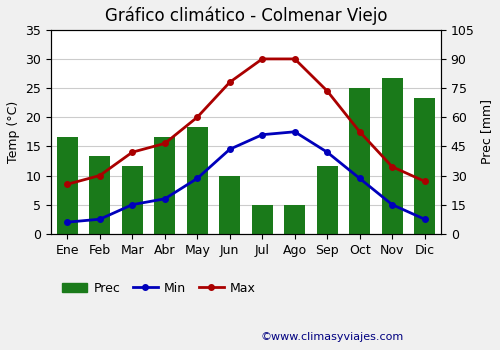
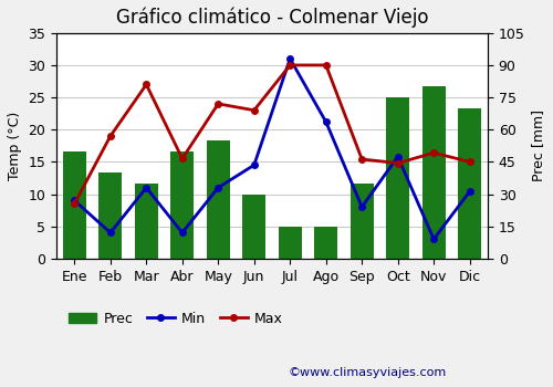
Min/Ene: 2.0 -> 9.0
Min/Feb: 2.5 -> 4.0
Max/Feb: 10.0 -> 19.0
Min/Mar: 5.0 -> 11.0
Max/Mar: 14.0 -> 27.0
Min/Abr: 6.0 -> 4.0
Min/May: 9.5 -> 11.0
Max/May: 20.0 -> 24.0
Max/Jun: 26.0 -> 23.0
Min/Jul: 17.0 -> 31.0
Min/Ago: 17.5 -> 21.2
Min/Sep: 14.0 -> 8.0
Max/Sep: 24.5 -> 15.4
Min/Oct: 9.5 -> 15.8
Max/Oct: 17.5 -> 14.8
Min/Nov: 5.0 -> 3.0
Max/Nov: 11.5 -> 16.4
Min/Dic: 2.5 -> 10.4
Max/Dic: 9.0 -> 15.0
